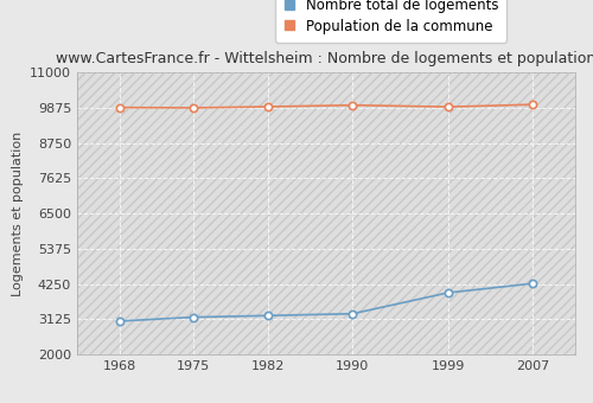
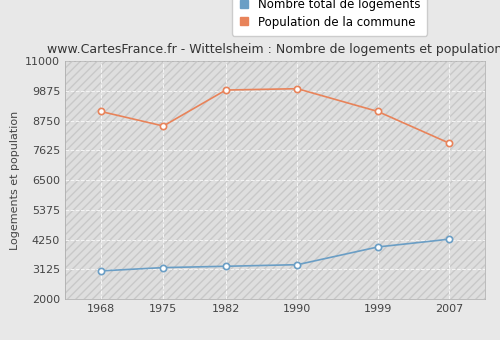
Population de la commune/1968: 9880 -> 9100
Population de la commune/1975: 9880 -> 8550
Population de la commune/1999: 9900 -> 9100
Population de la commune/2007: 9980 -> 7900
